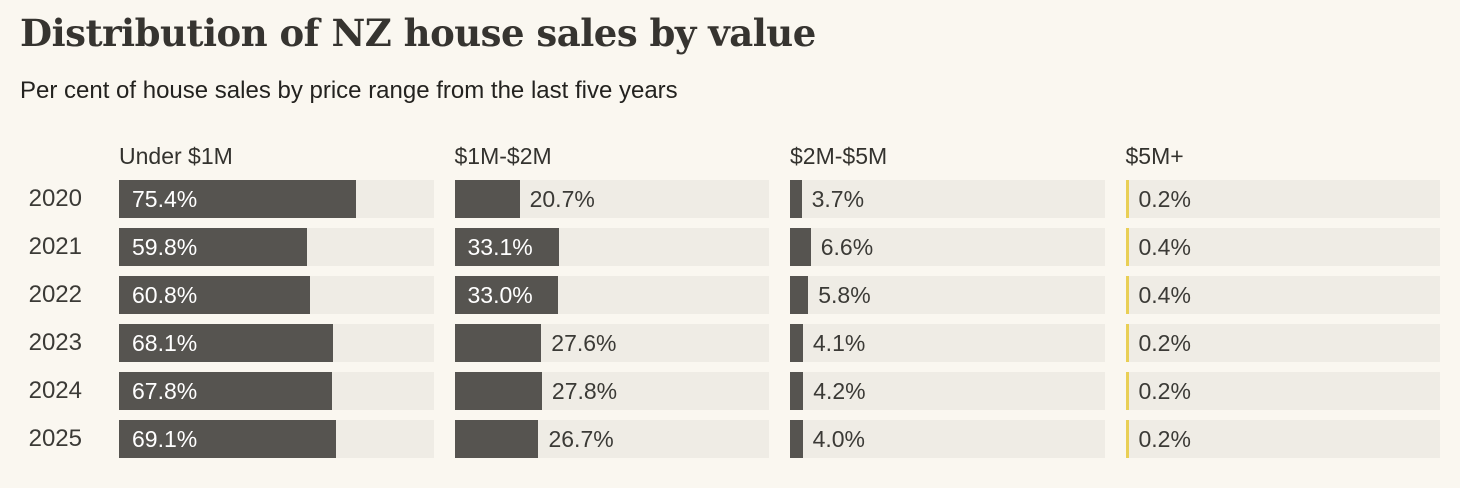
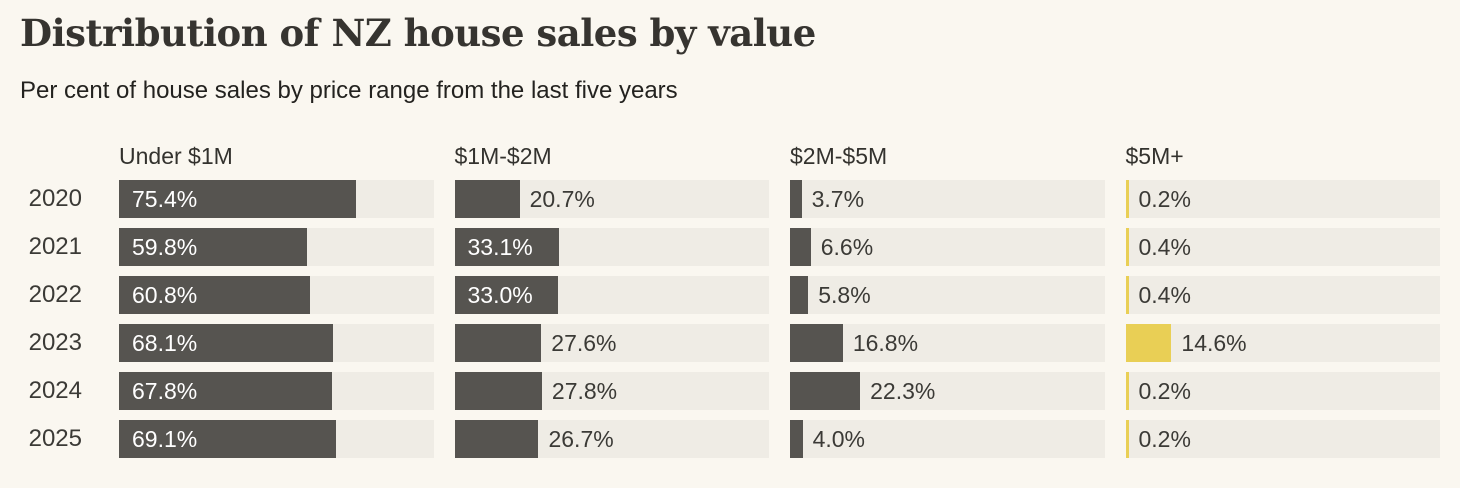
$2M-$5M/2023: 4.1% -> 16.8%
$5M+/2023: 0.2% -> 14.6%
$2M-$5M/2024: 4.2% -> 22.3%
